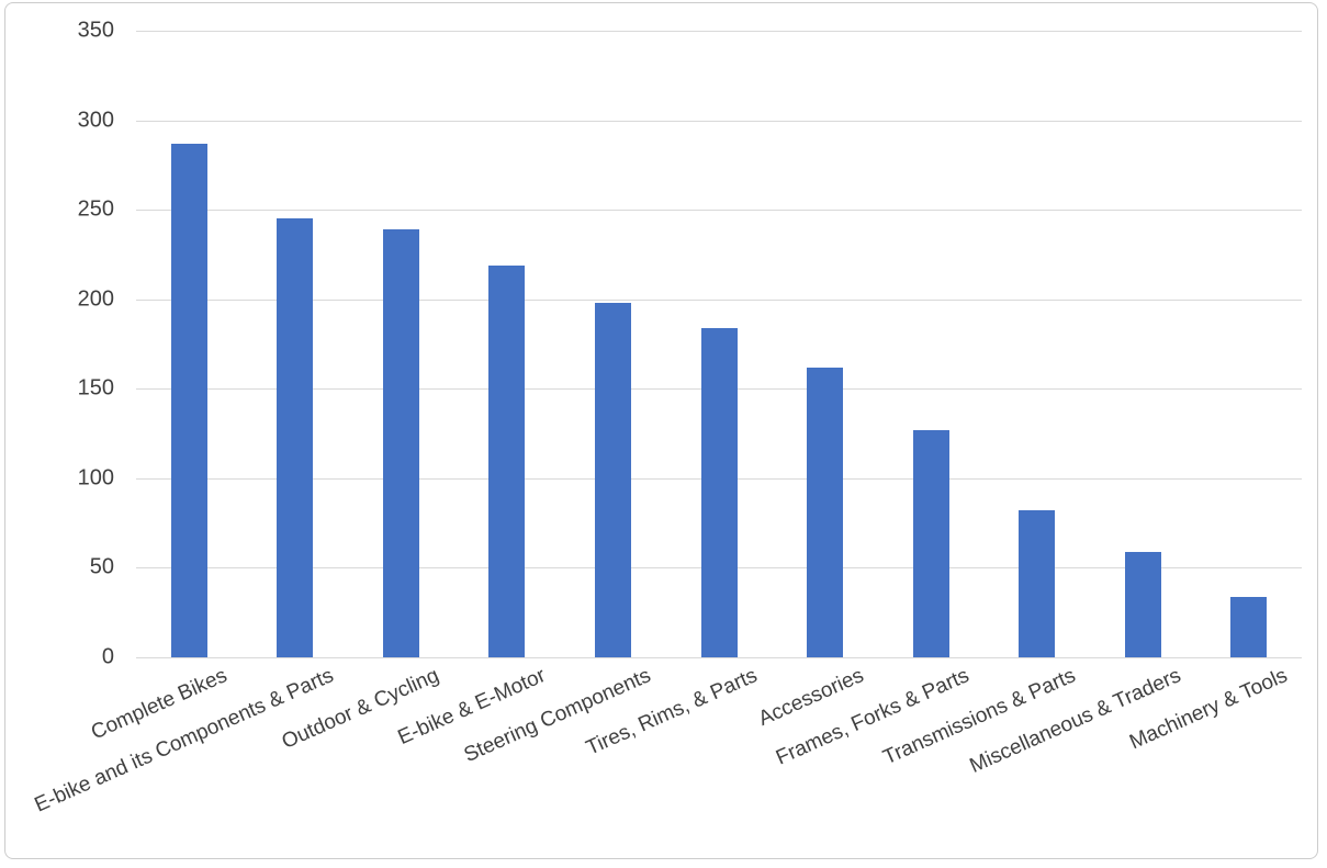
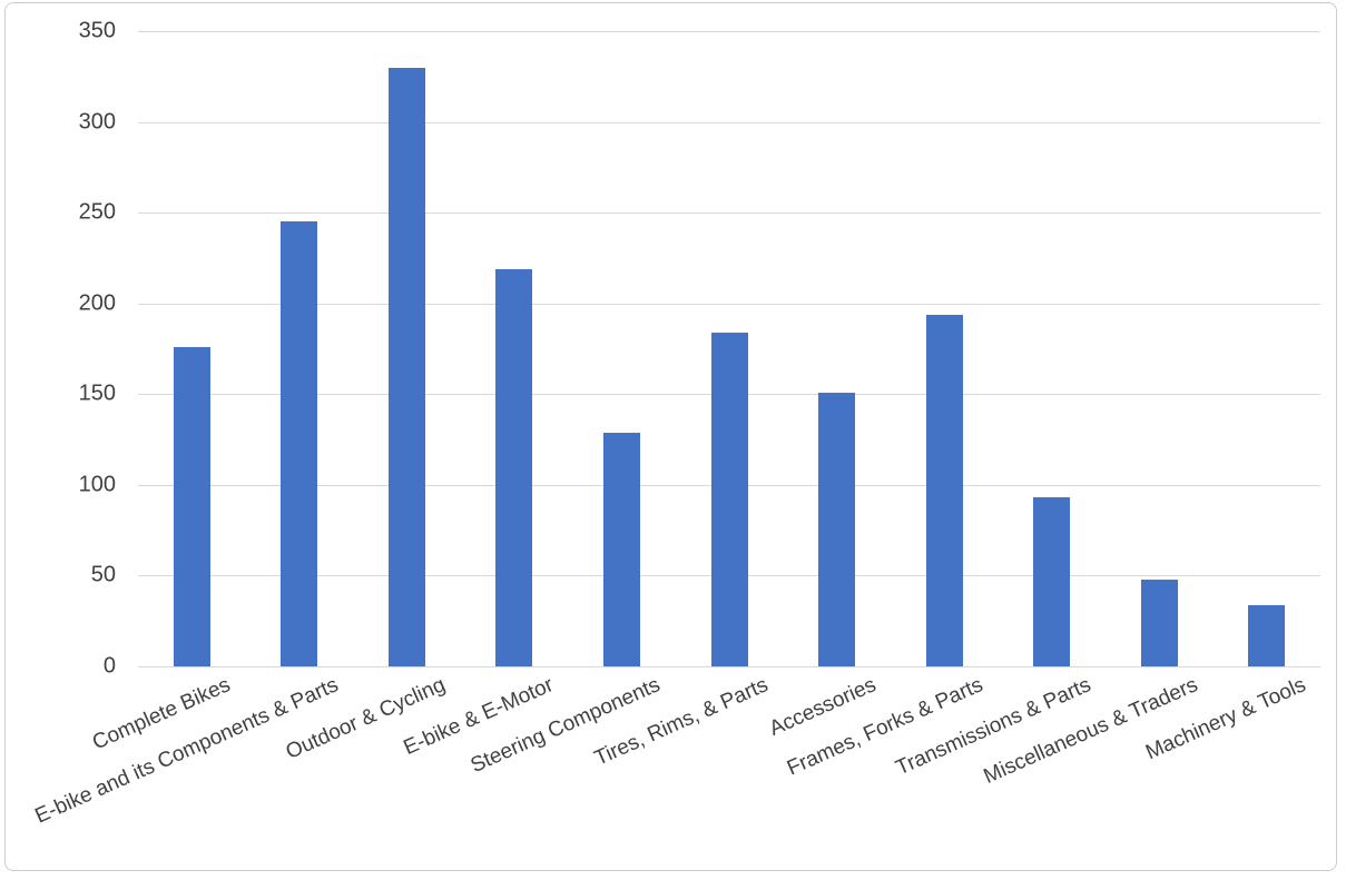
Complete Bikes: 287 -> 176
Outdoor & Cycling: 239 -> 330
Steering Components: 198 -> 129
Accessories: 162 -> 151
Frames, Forks & Parts: 127 -> 194
Transmissions & Parts: 82 -> 93
Miscellaneous & Traders: 59 -> 48
